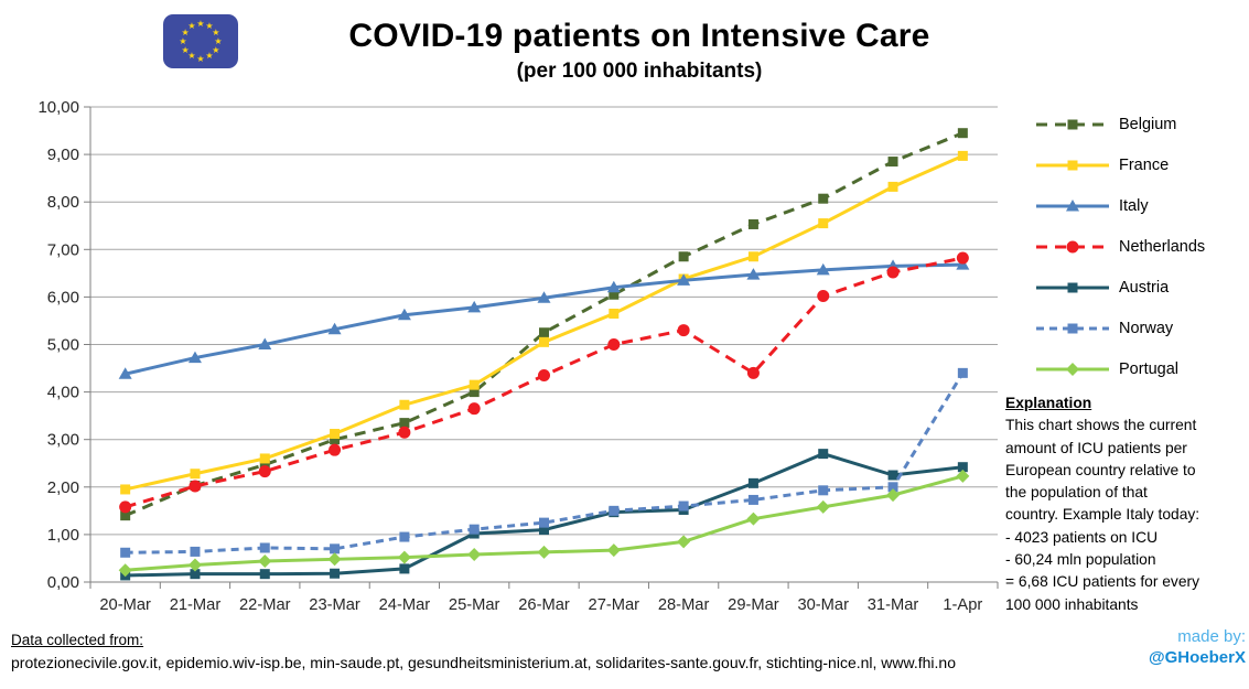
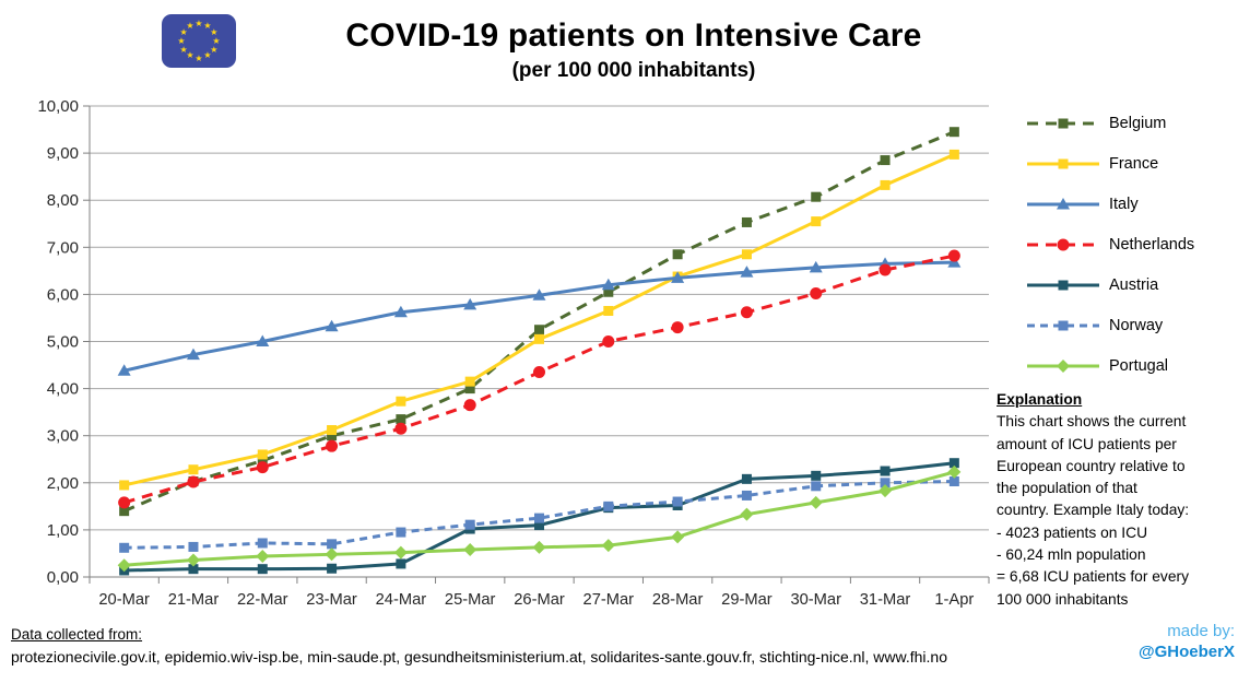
Netherlands/29-Mar: 4,4 -> 5,6
Austria/30-Mar: 2,7 -> 2,1
Norway/1-Apr: 4,4 -> 2,0
